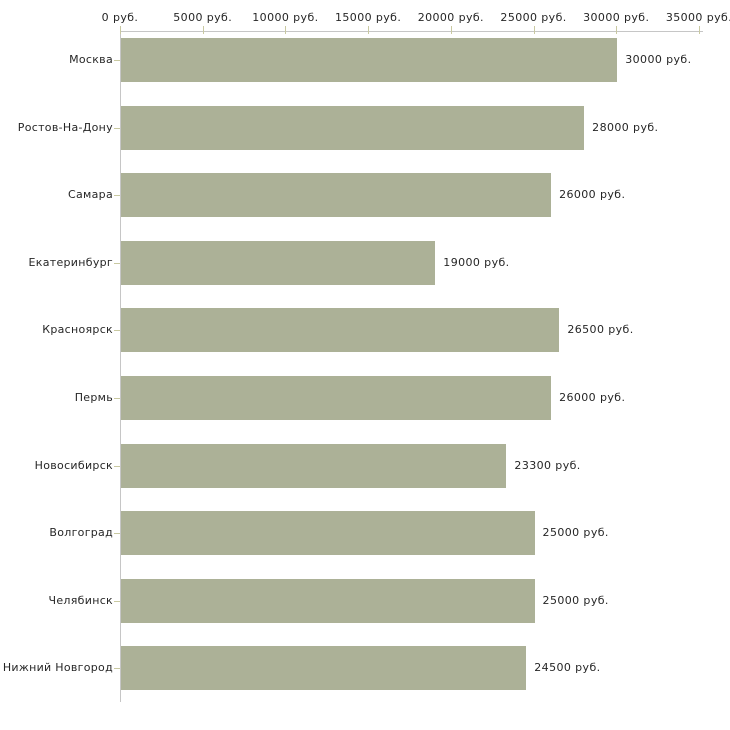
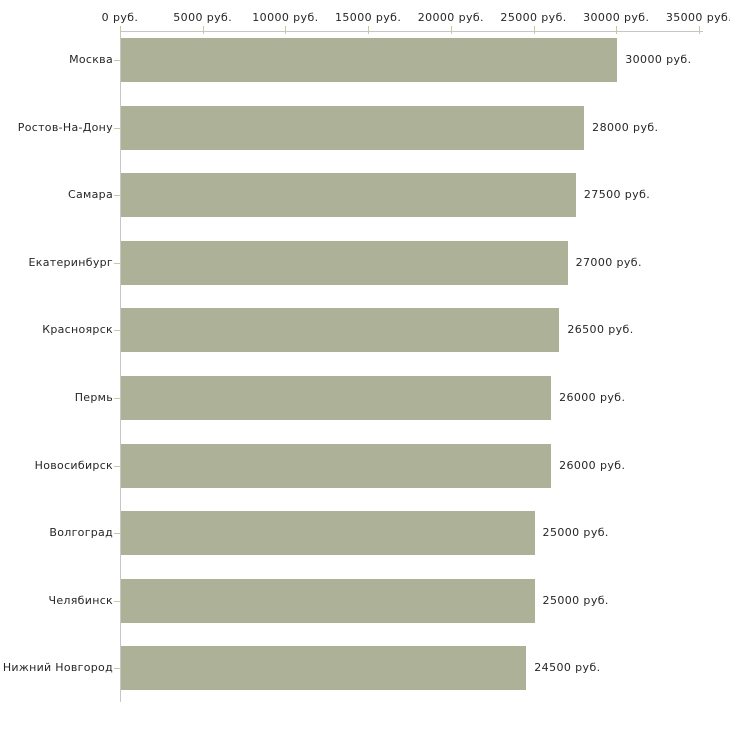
Самара: 26000 -> 27500
Екатеринбург: 19000 -> 27000
Новосибирск: 23300 -> 26000
